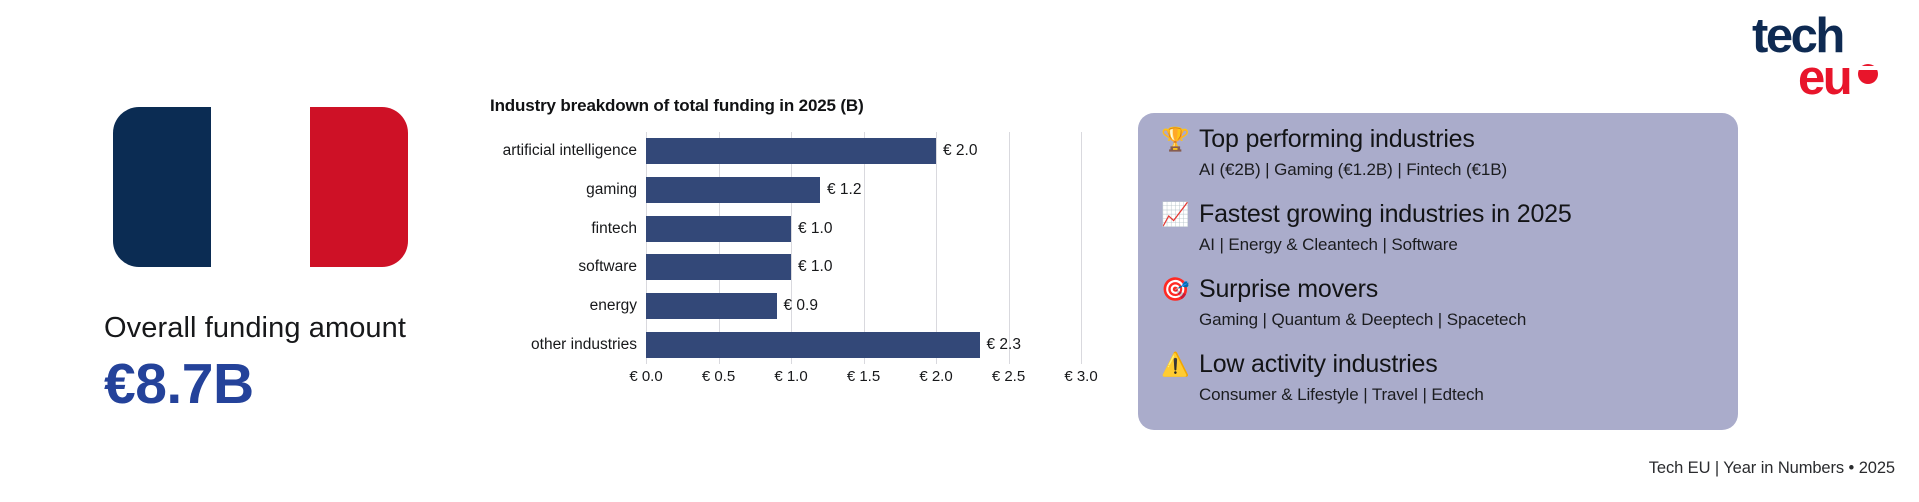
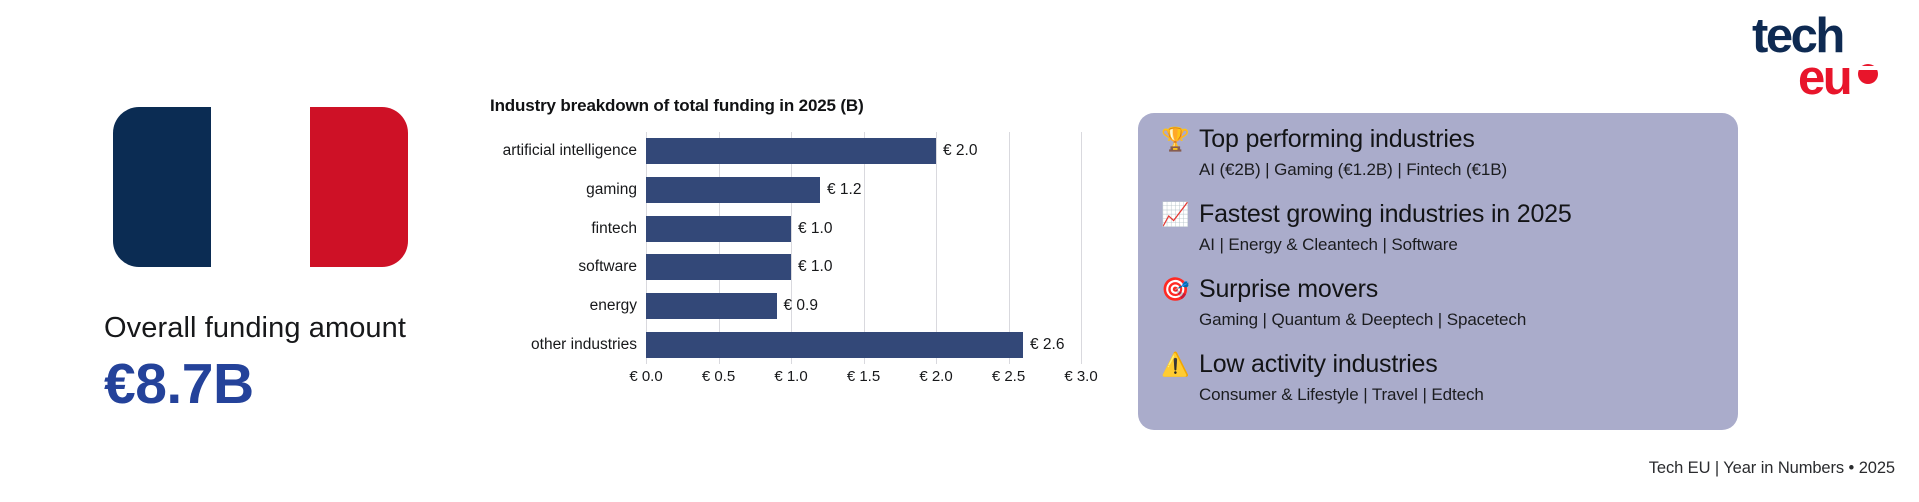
other industries: 2.3 -> 2.6
